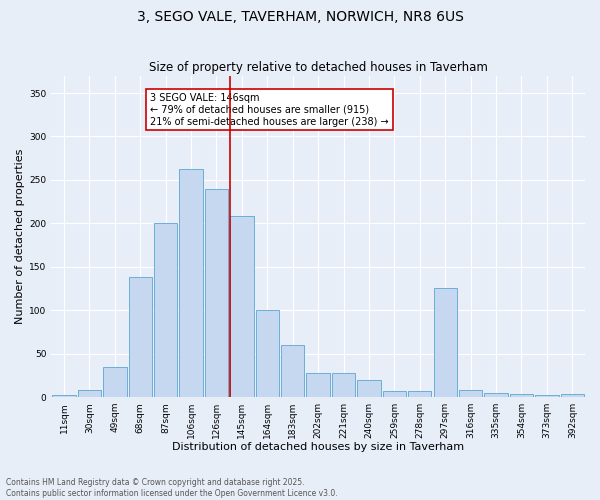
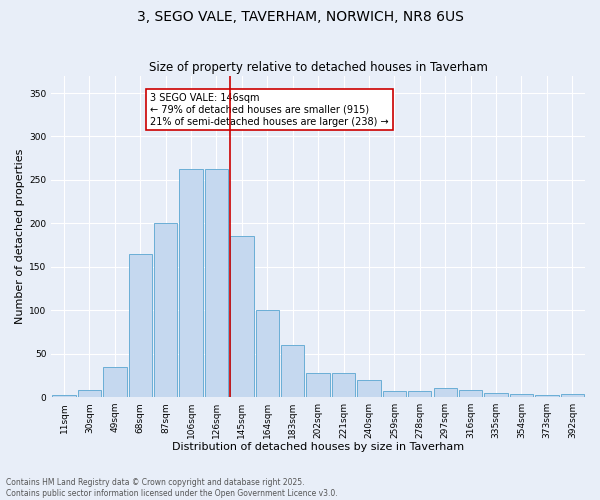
68sqm: 138 -> 165
126sqm: 240 -> 263
145sqm: 208 -> 185
297sqm: 126 -> 10
